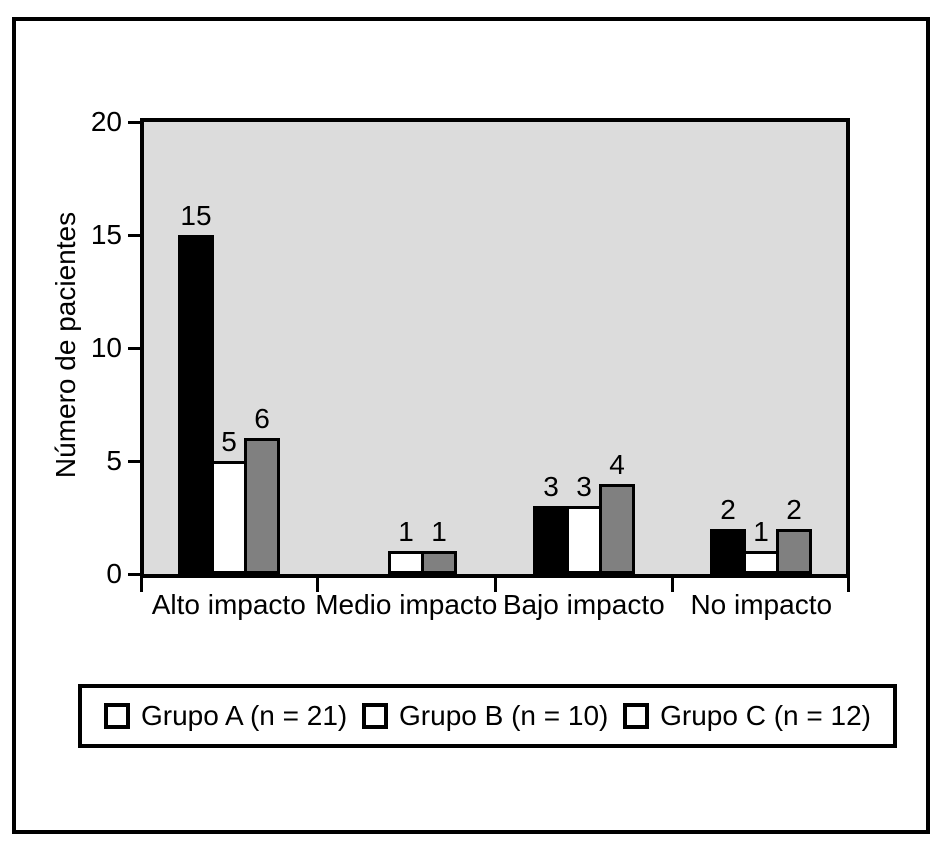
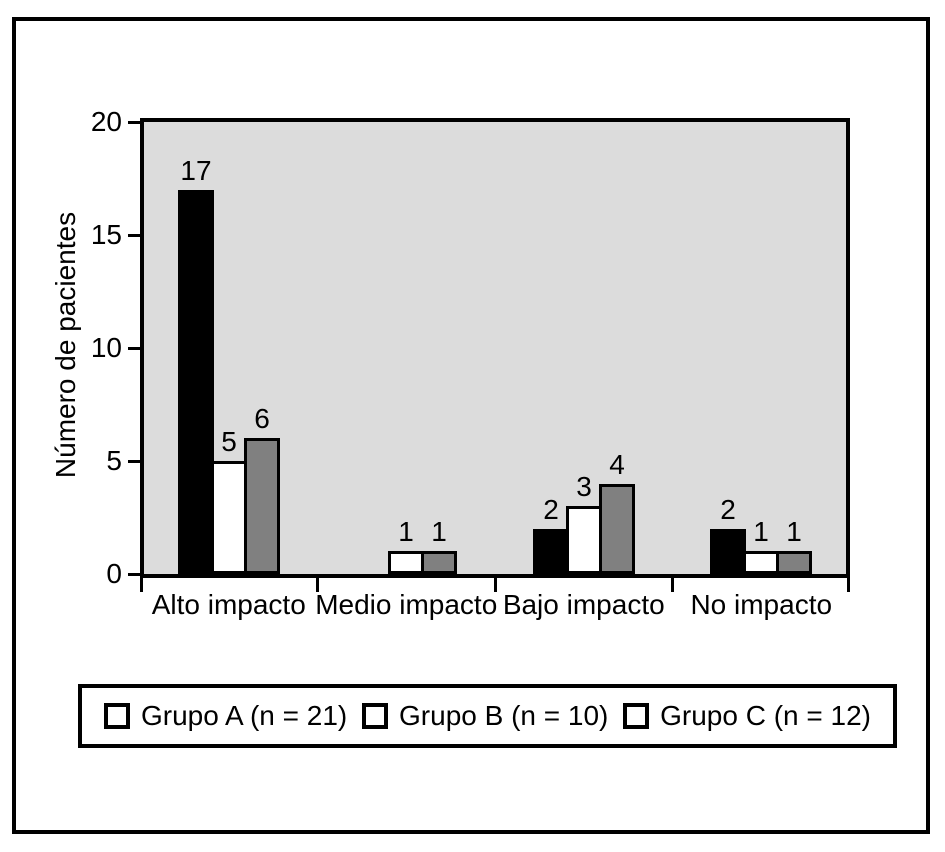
Grupo A (n = 21)/Alto impacto: 15 -> 17
Grupo A (n = 21)/Bajo impacto: 3 -> 2
Grupo C (n = 12)/No impacto: 2 -> 1
